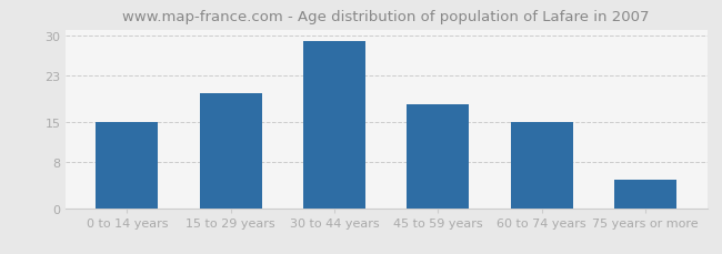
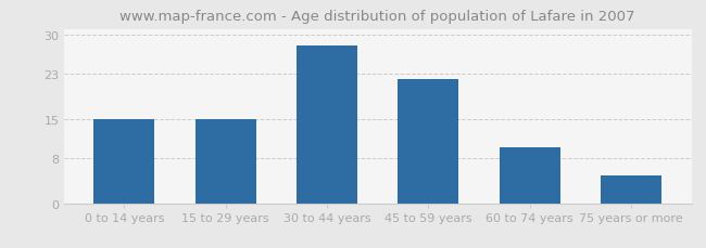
15 to 29 years: 20 -> 15
30 to 44 years: 29 -> 28
45 to 59 years: 18 -> 22
60 to 74 years: 15 -> 10
